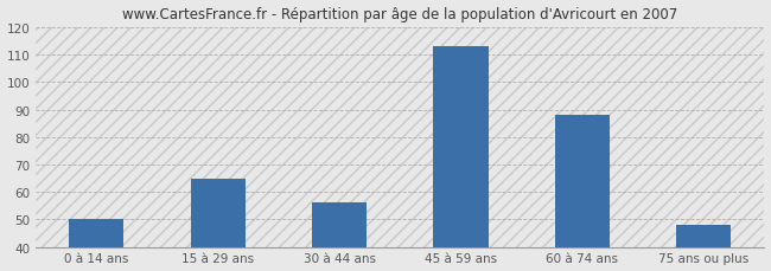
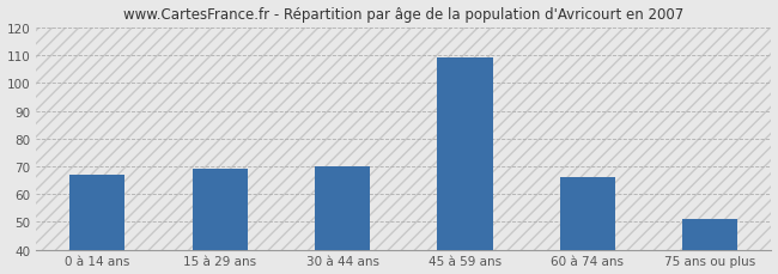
0 à 14 ans: 50 -> 67
15 à 29 ans: 65 -> 69
30 à 44 ans: 56 -> 70
45 à 59 ans: 113 -> 109
60 à 74 ans: 88 -> 66
75 ans ou plus: 48 -> 51
